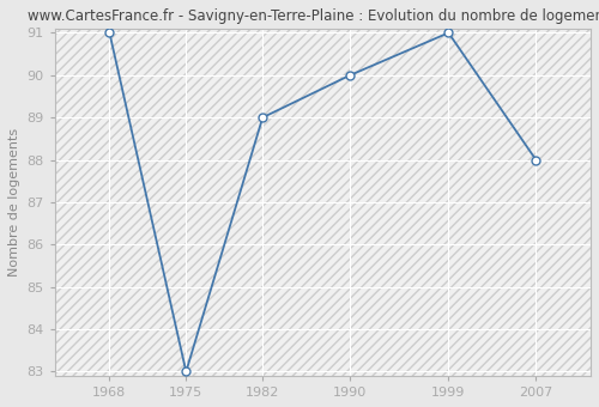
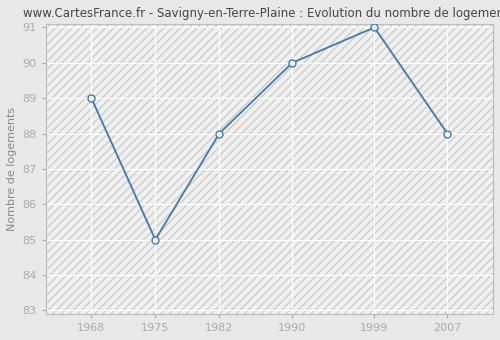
1968: 91 -> 89
1975: 83 -> 85
1982: 89 -> 88
